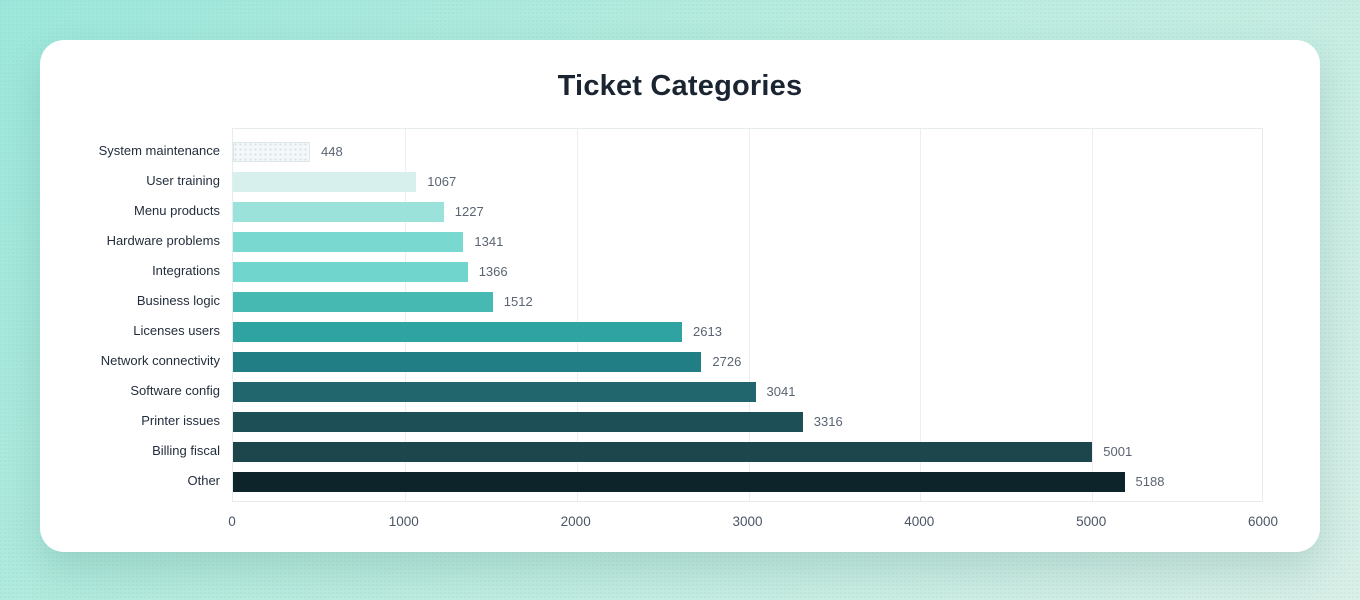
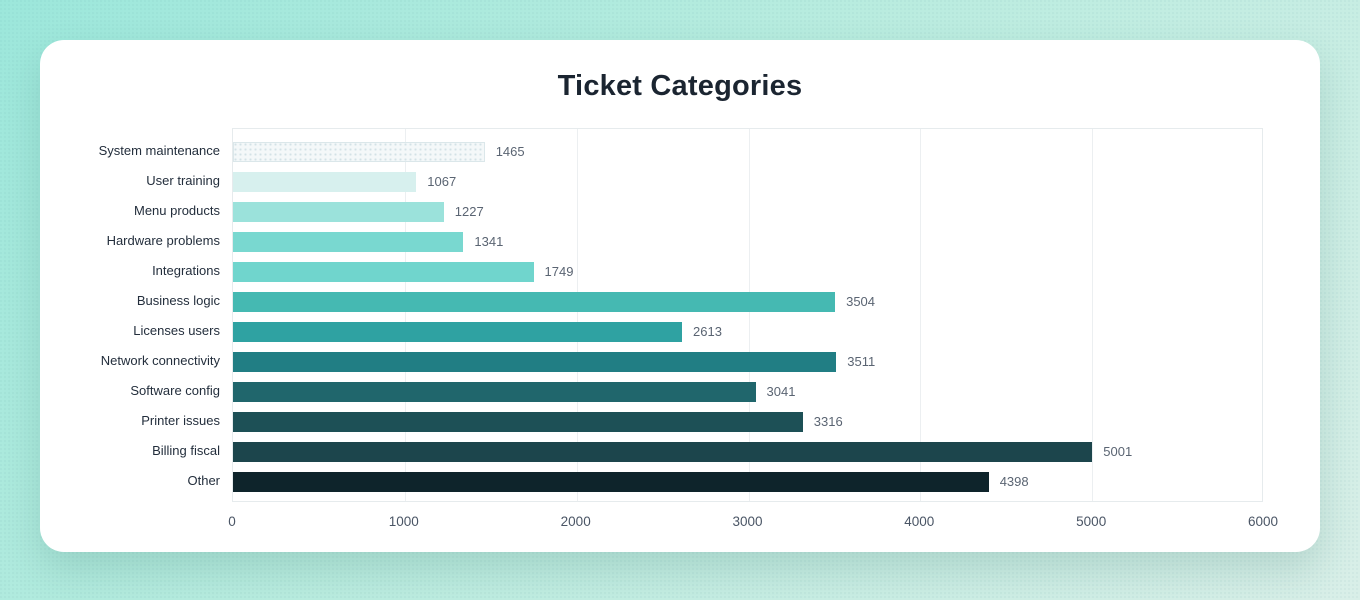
System maintenance: 448 -> 1465
Integrations: 1366 -> 1749
Business logic: 1512 -> 3504
Network connectivity: 2726 -> 3511
Other: 5188 -> 4398
